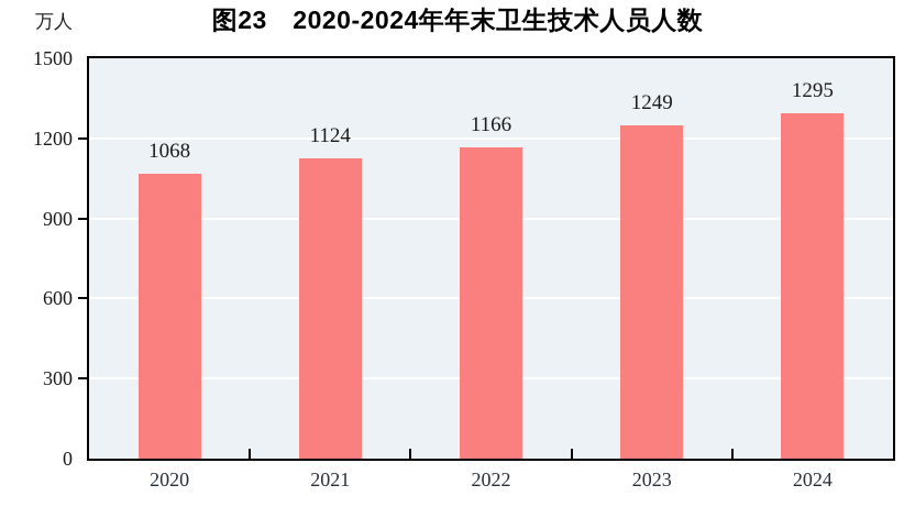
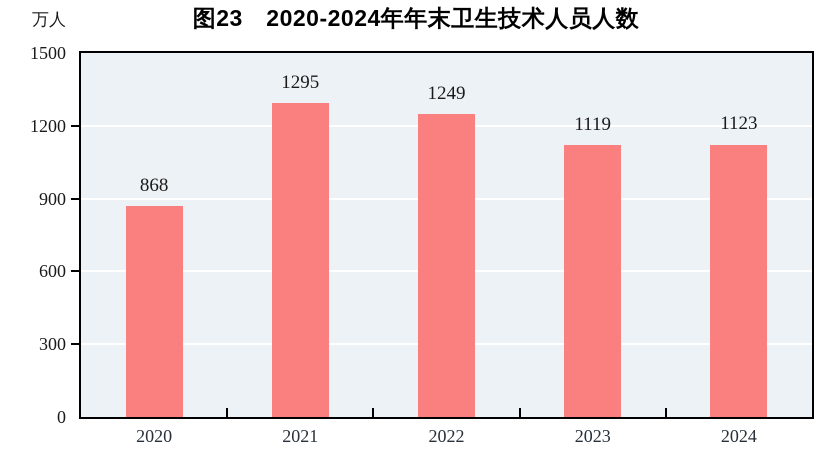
2020: 1068 -> 868
2021: 1124 -> 1295
2022: 1166 -> 1249
2023: 1249 -> 1119
2024: 1295 -> 1123
